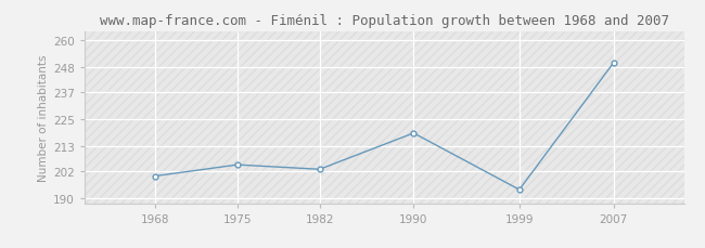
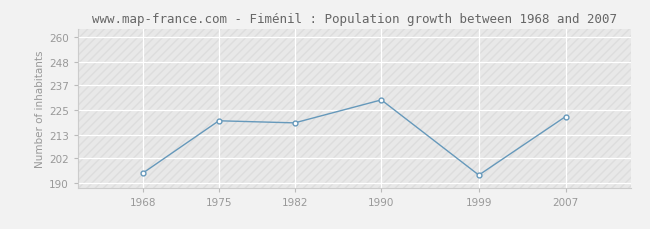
1968: 200 -> 195
1975: 205 -> 220
1982: 203 -> 219
1990: 219 -> 230
2007: 250 -> 222
